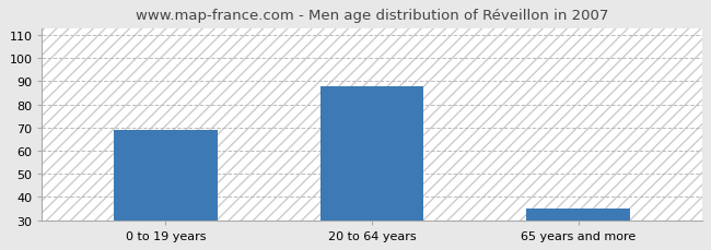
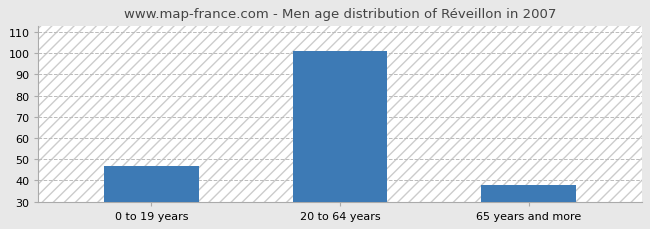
0 to 19 years: 69 -> 47
20 to 64 years: 88 -> 101
65 years and more: 35 -> 38
